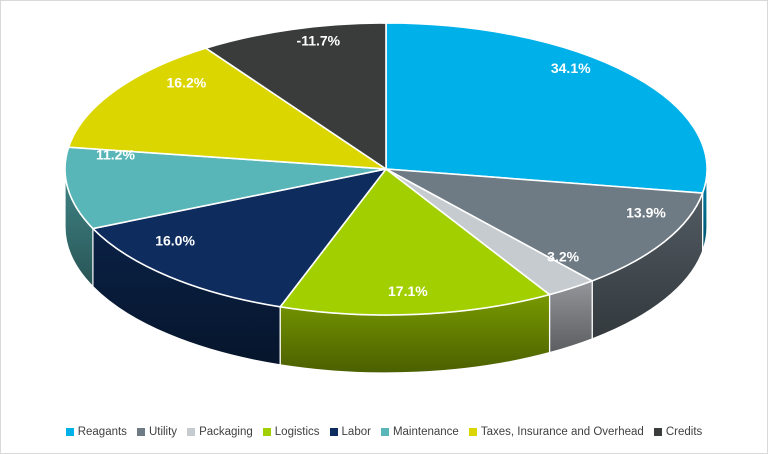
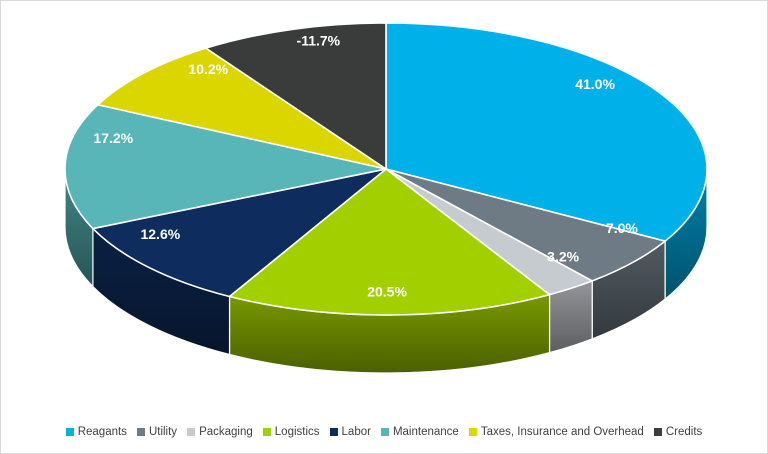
Reagants: 34.1% -> 41.0%
Utility: 13.9% -> 7.0%
Logistics: 17.1% -> 20.5%
Labor: 16.0% -> 12.6%
Maintenance: 11.2% -> 17.2%
Taxes, Insurance and Overhead: 16.2% -> 10.2%
